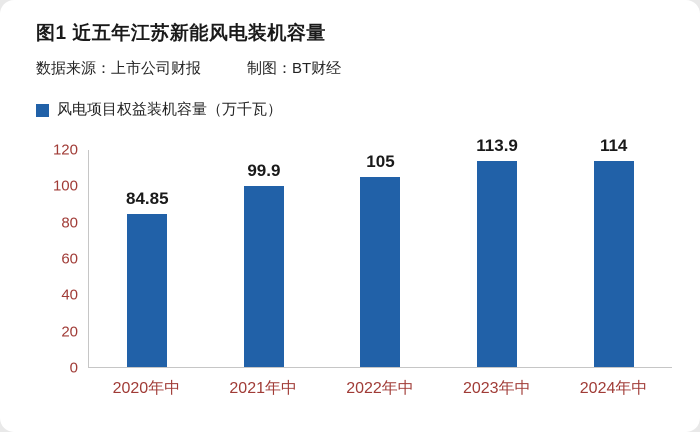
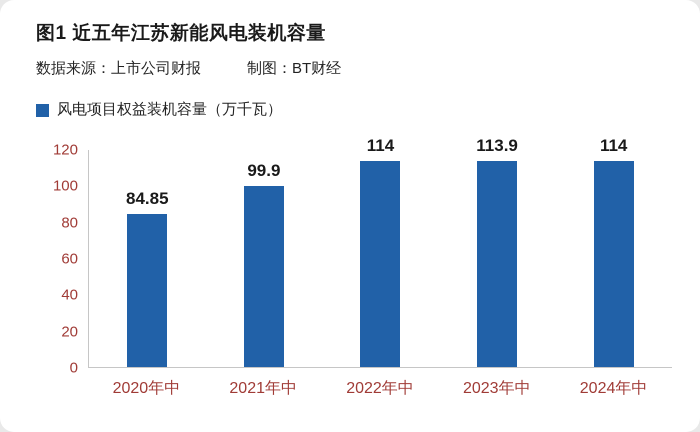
2022年中: 105 -> 114
